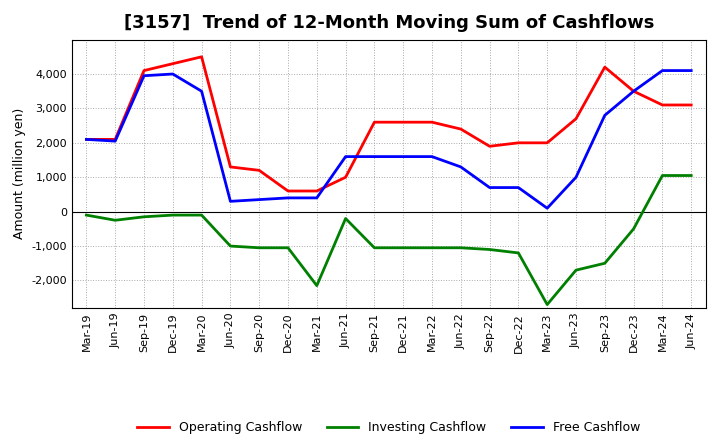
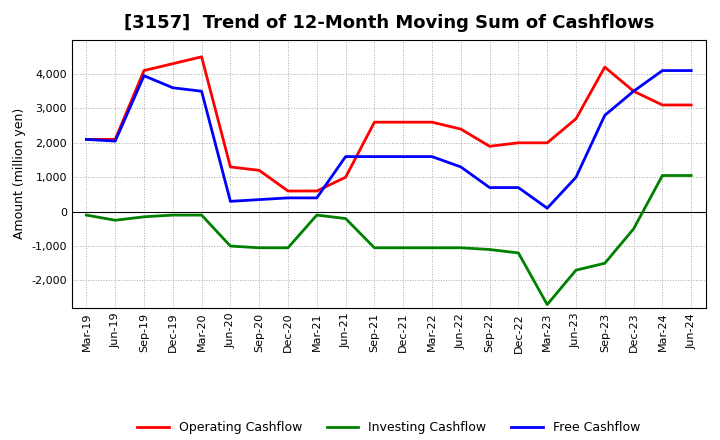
Free Cashflow/Dec-19: 4,000 -> 3,600
Investing Cashflow/Mar-21: -2,150 -> -100
